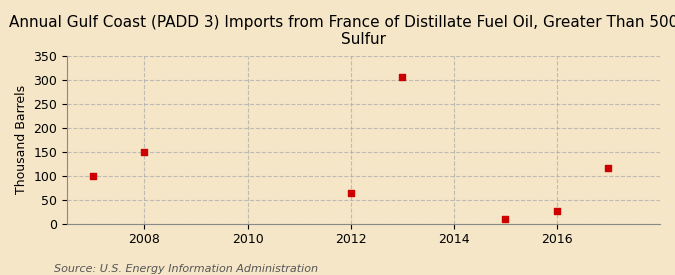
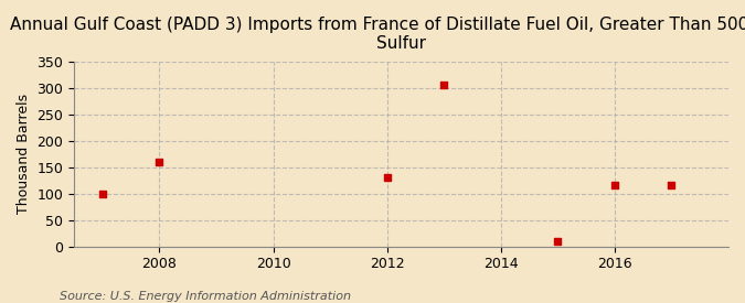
2008: 148 -> 160
2012: 63 -> 130
2016: 27 -> 115
